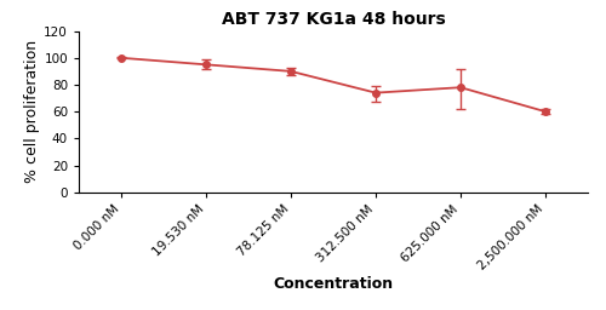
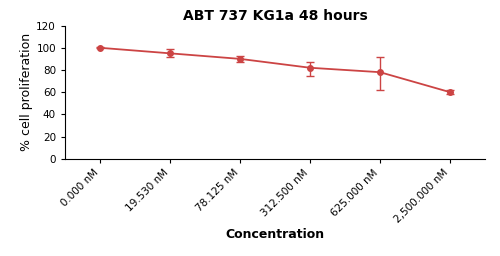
312.500 nM: 74 -> 82
